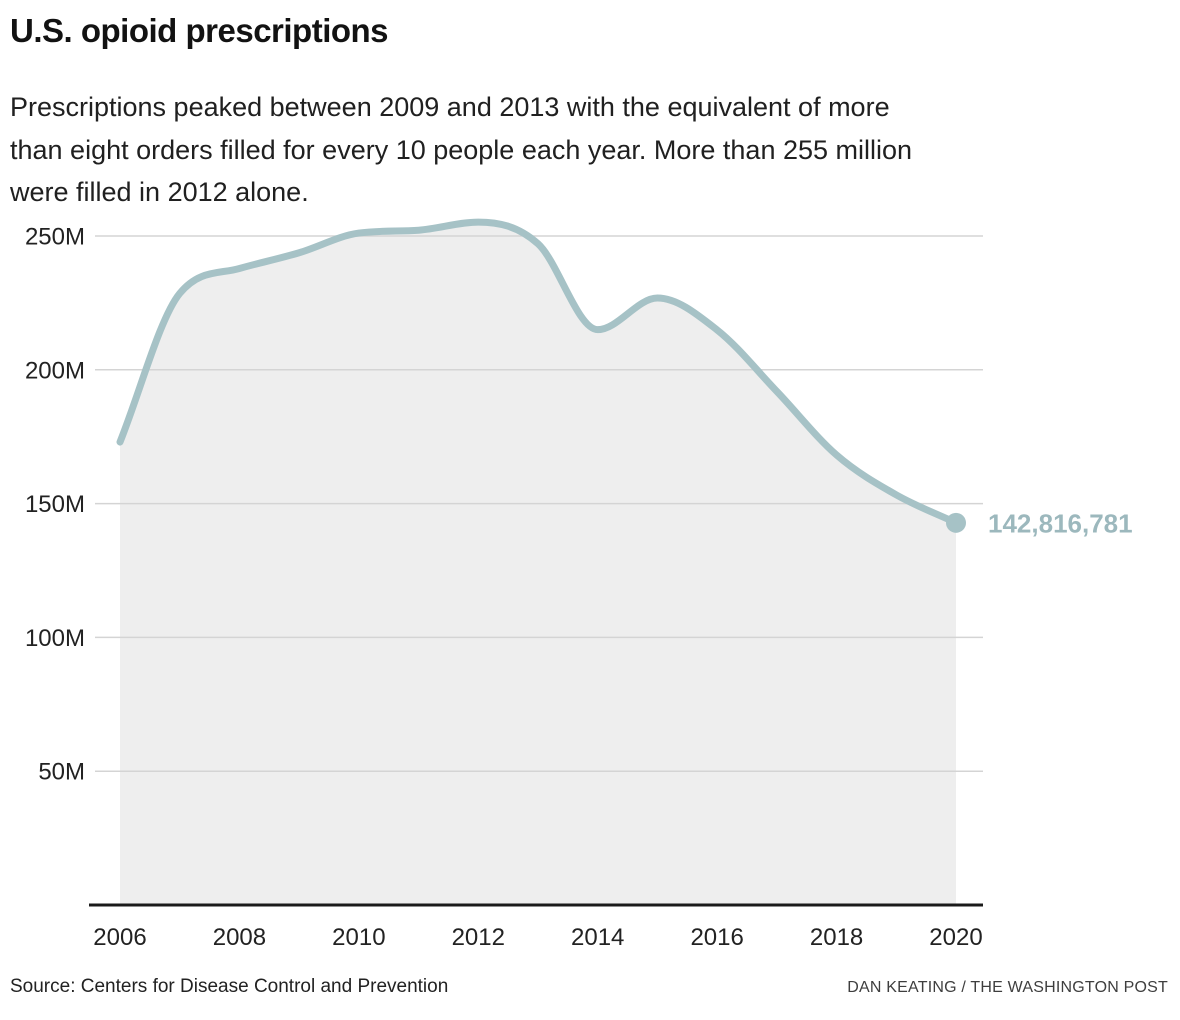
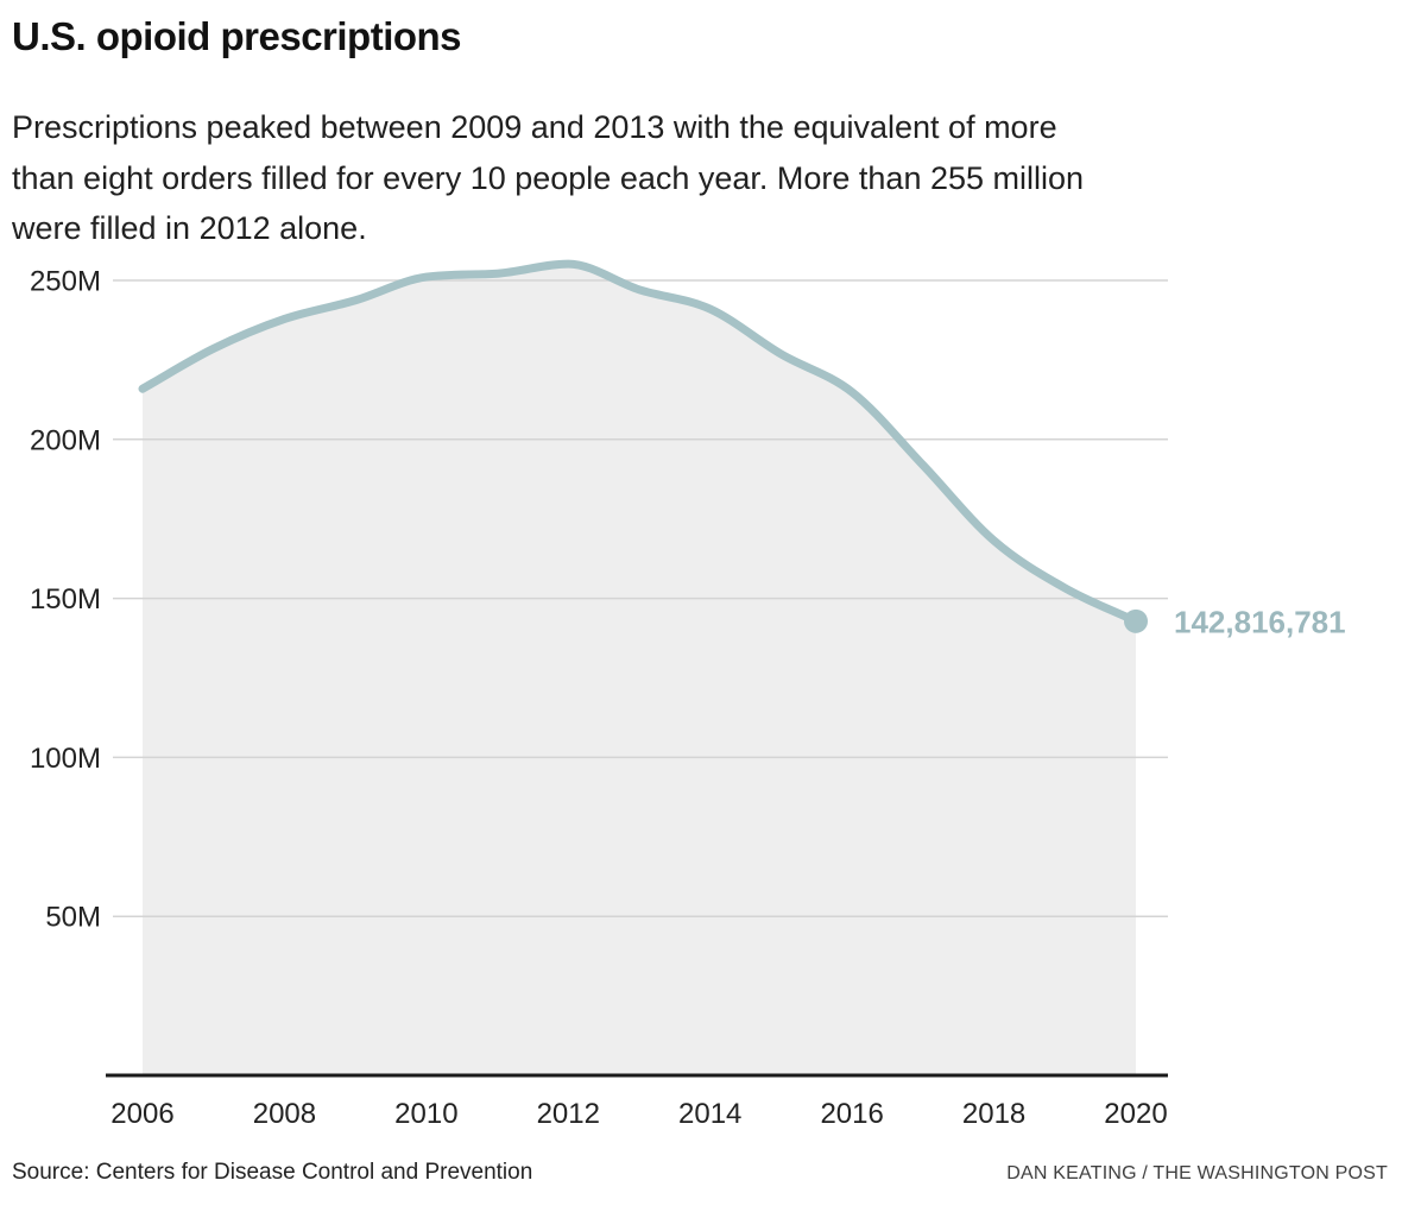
2006: 173M -> 216M
2014: 215M -> 241M
